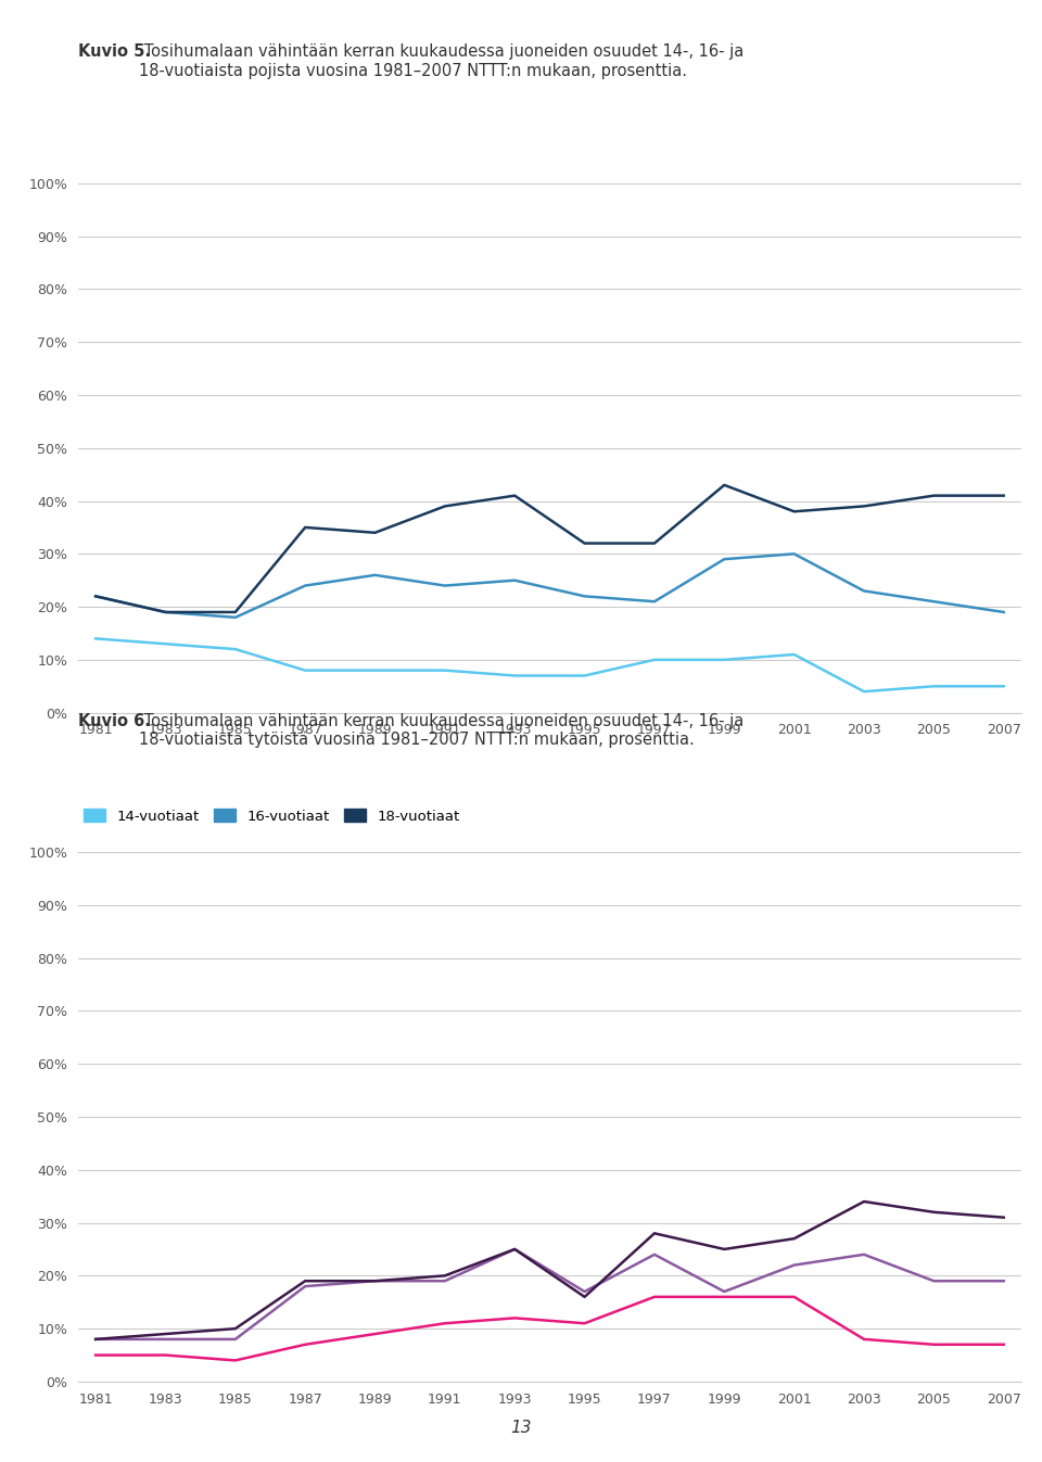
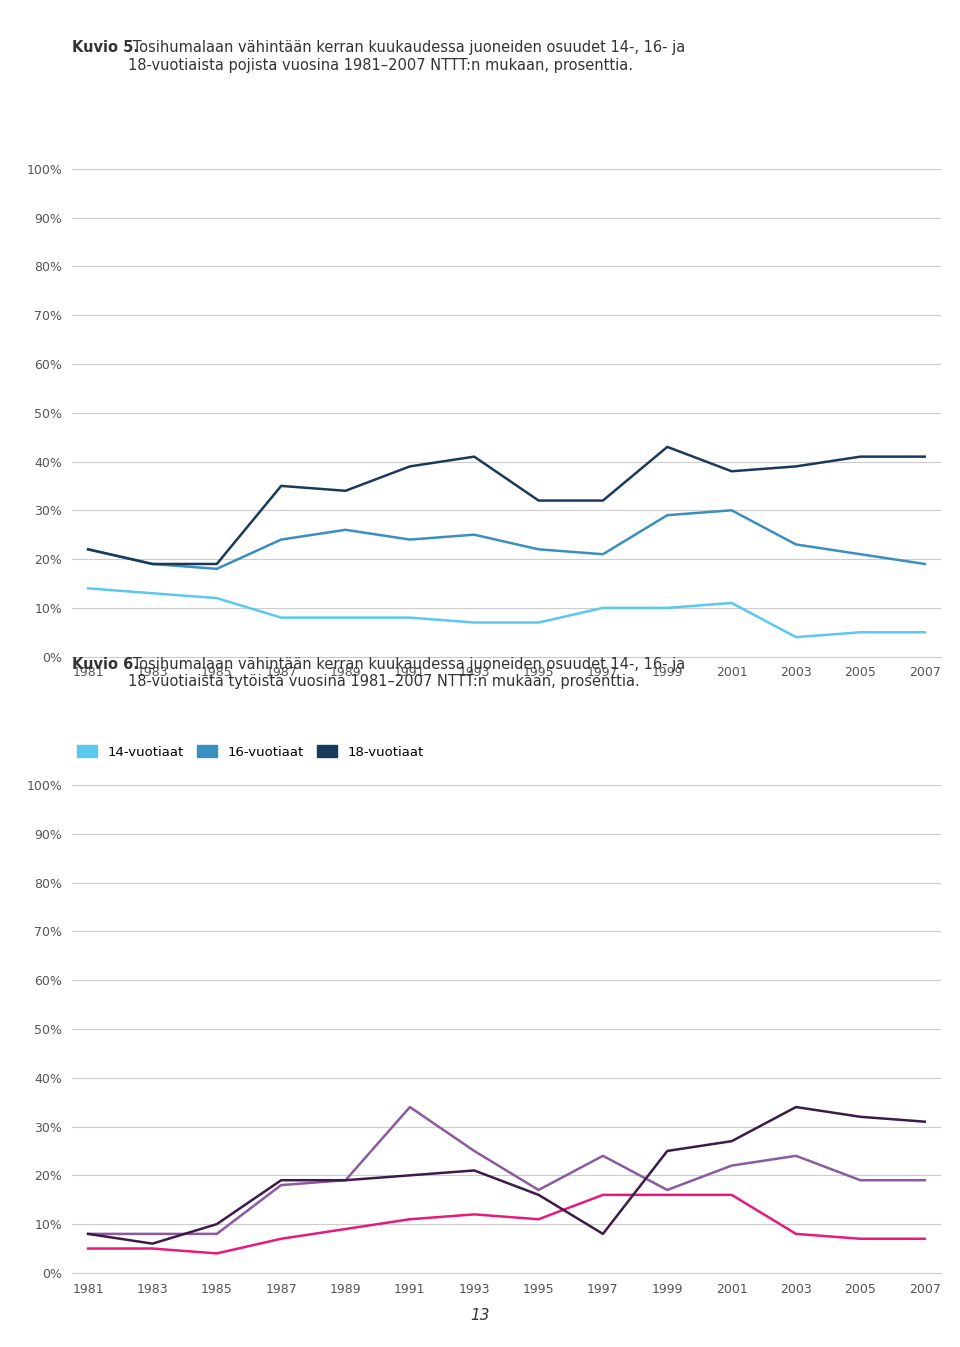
18-vuotiaat/1983: 9% -> 6%
16-vuotiaat/1991: 19% -> 34%
18-vuotiaat/1993: 25% -> 21%
18-vuotiaat/1997: 28% -> 8%
